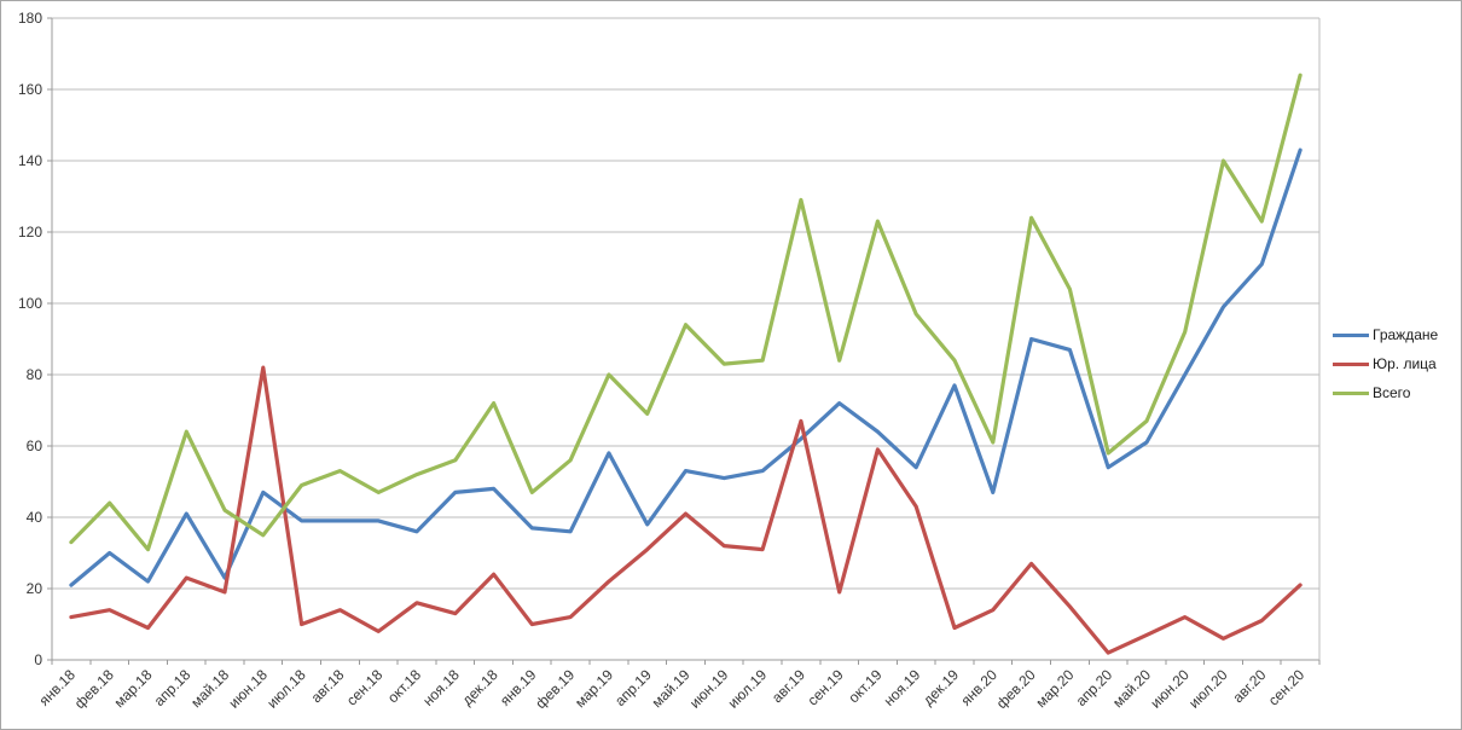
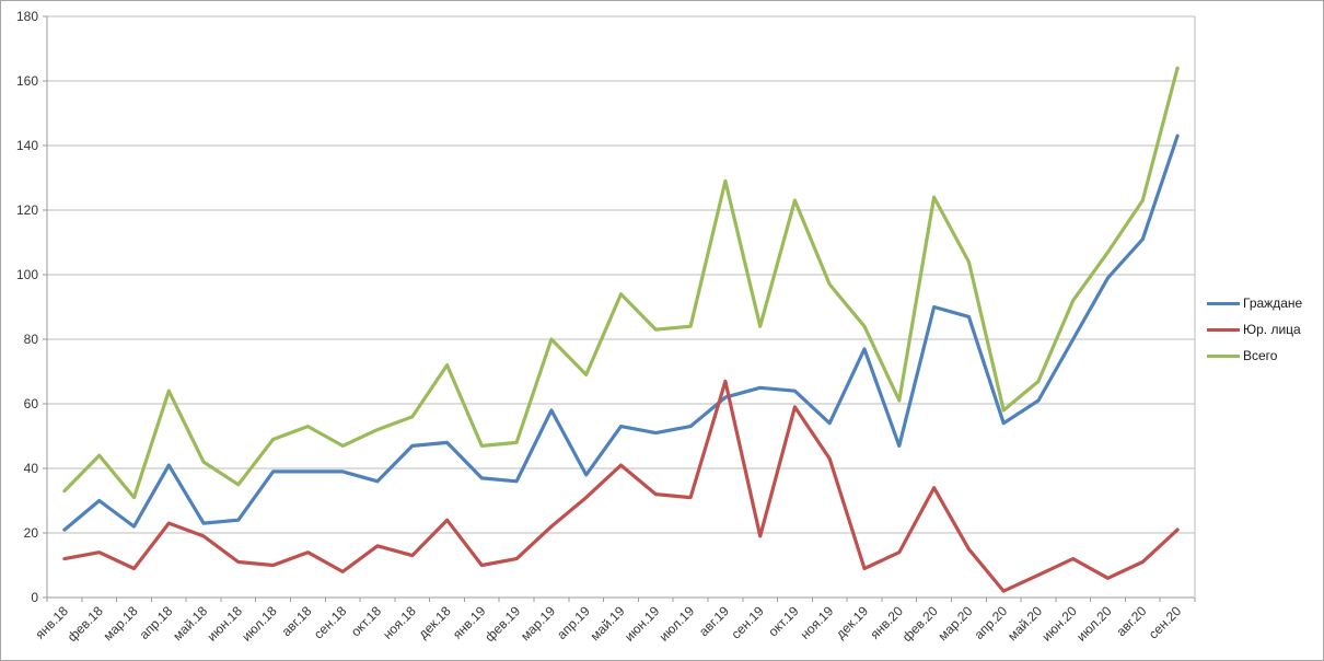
Граждане/июн.18: 47 -> 24
Юр. лица/июн.18: 82 -> 11
Всего/фев.19: 56 -> 48
Граждане/сен.19: 72 -> 65
Юр. лица/фев.20: 27 -> 34
Всего/июл.20: 140 -> 107
